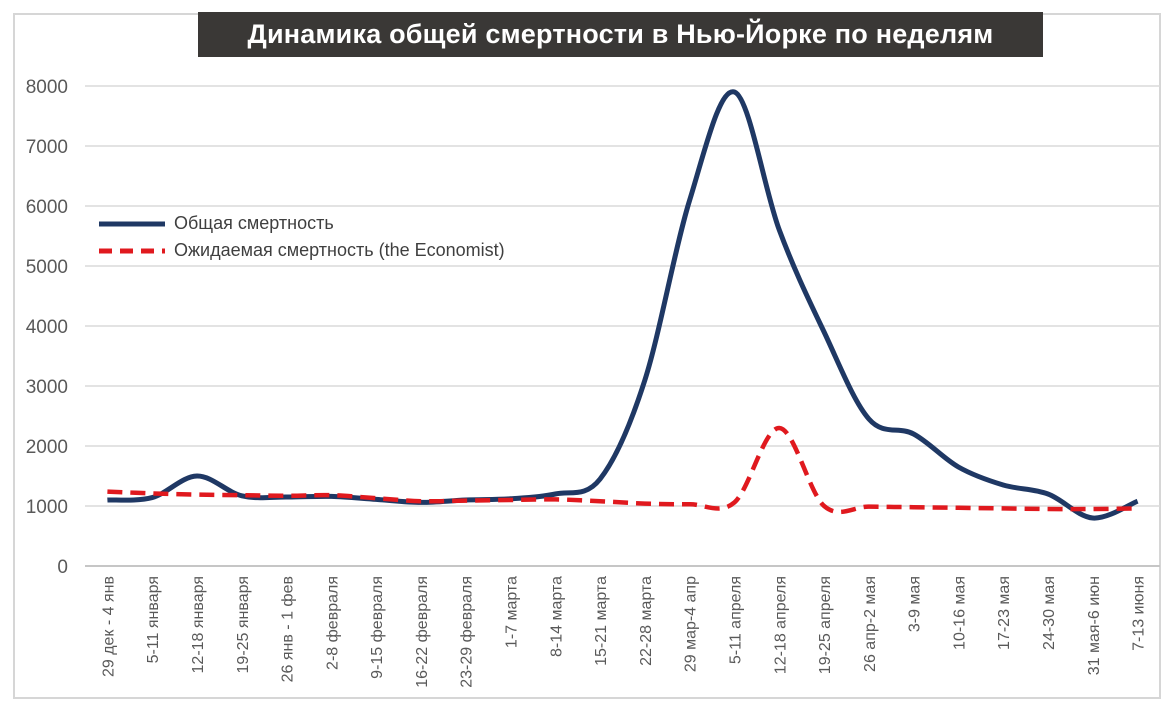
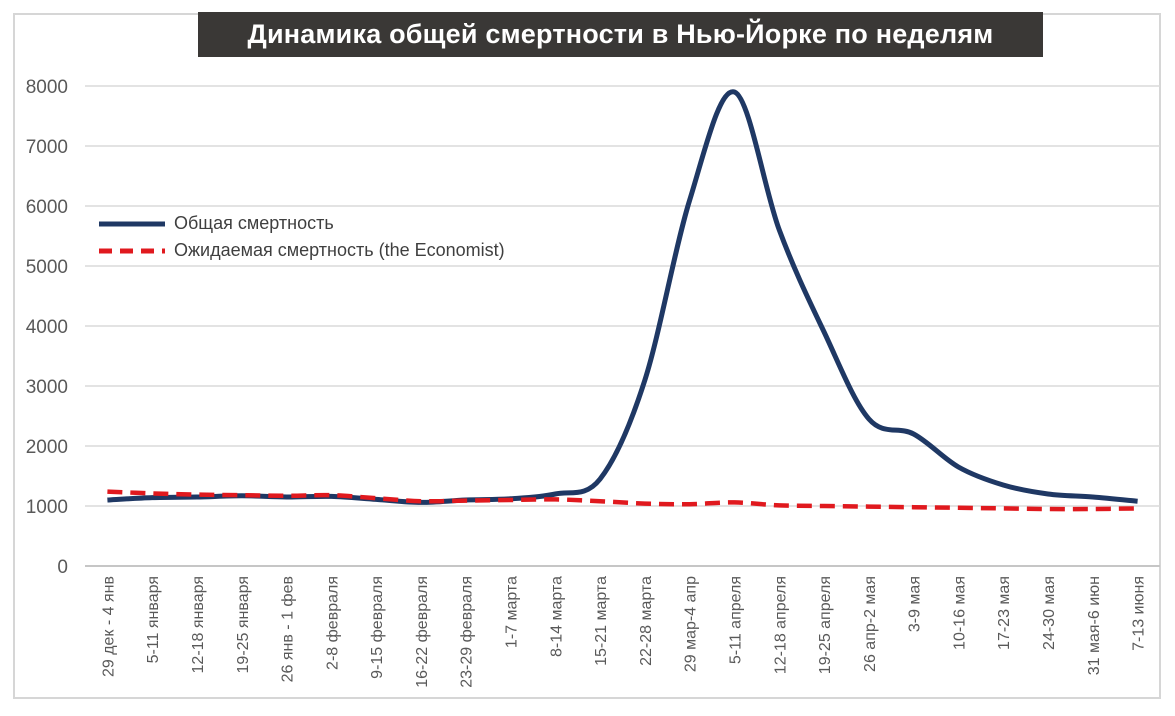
Общая смертность/12-18 января: 1500 -> 1200
Ожидаемая смертность (the Economist)/12-18 апреля: 2300 -> 1000
Общая смертность/31 мая-6 июн: 800 -> 1200
